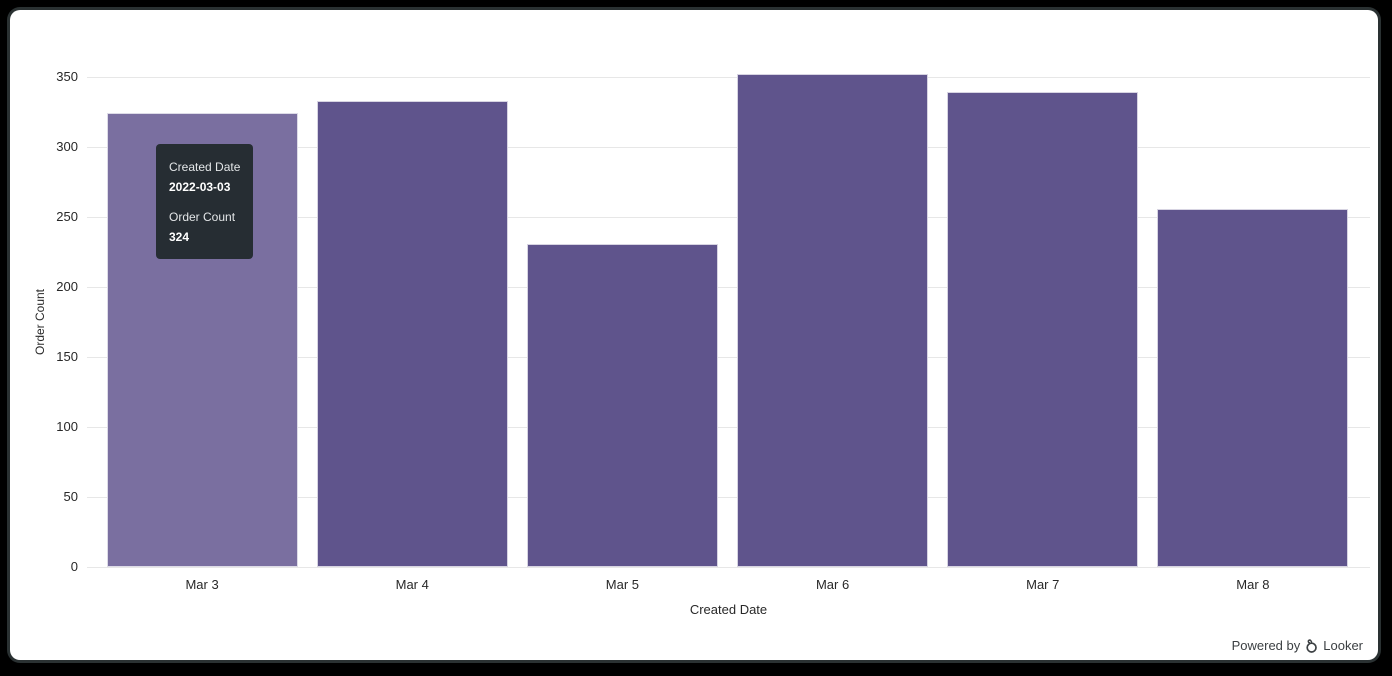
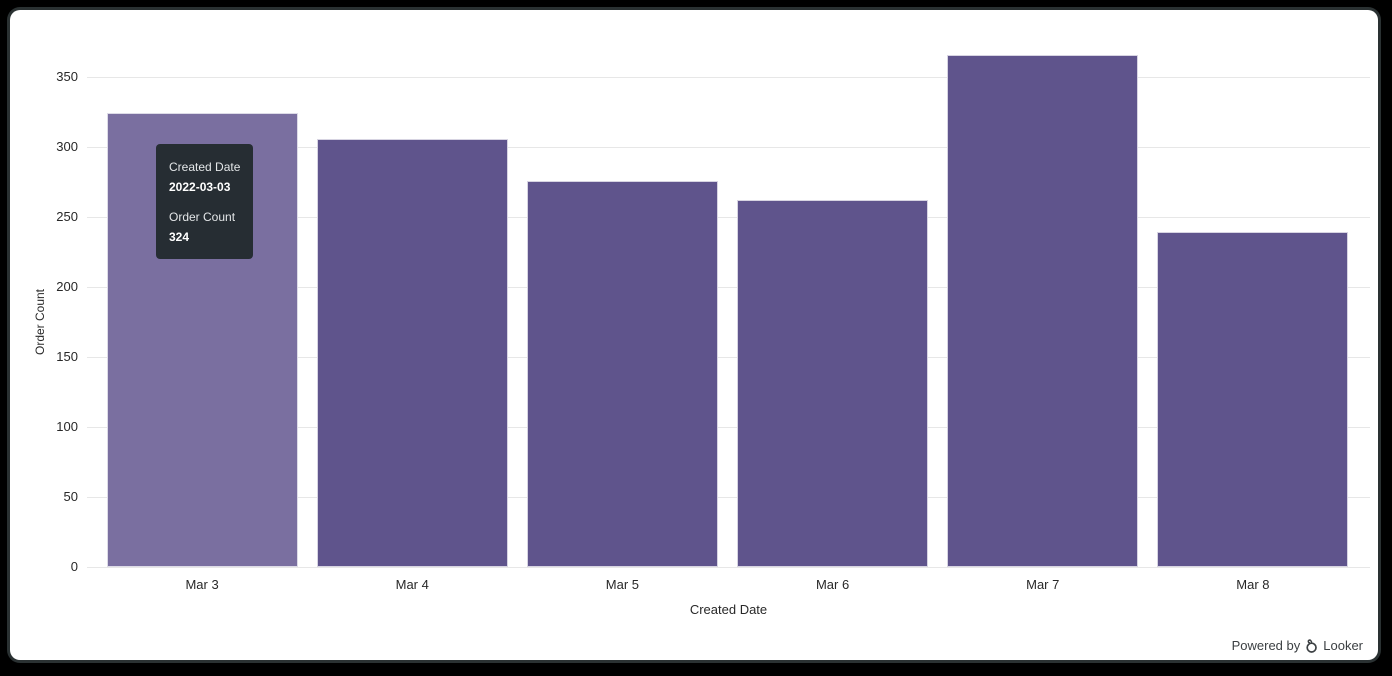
Mar 4: 333 -> 306
Mar 5: 231 -> 276
Mar 6: 352 -> 262
Mar 7: 339 -> 366
Mar 8: 256 -> 239
